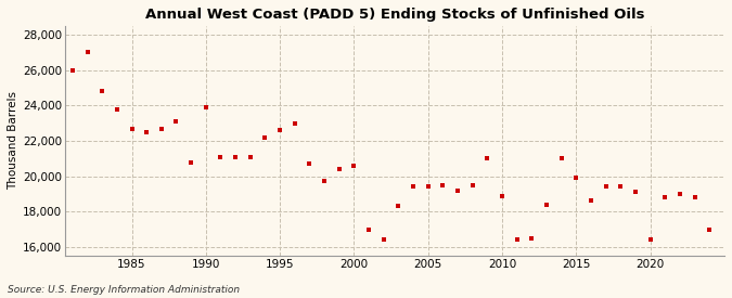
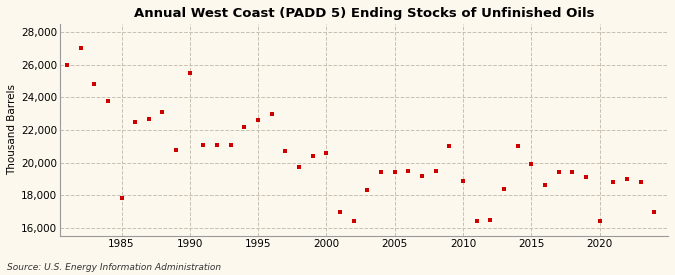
1985: 22,700 -> 17,800
1990: 23,900 -> 25,500
